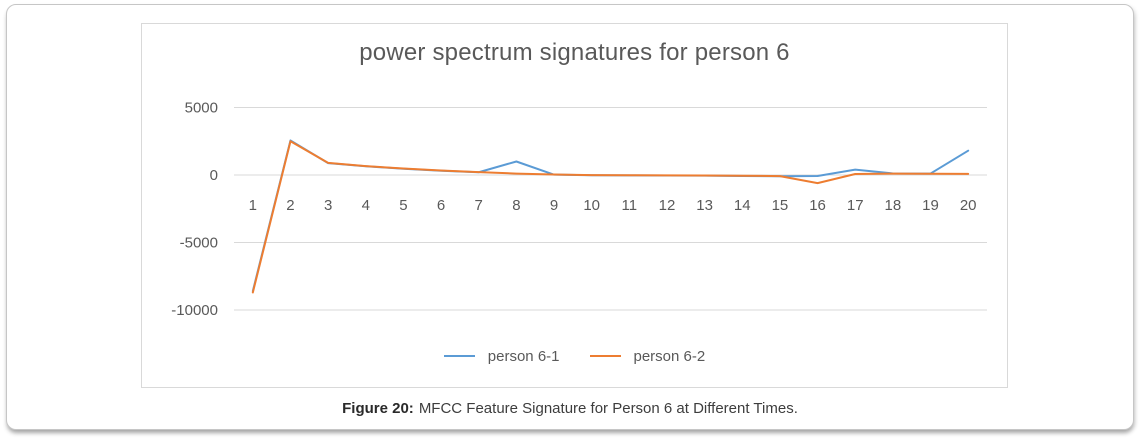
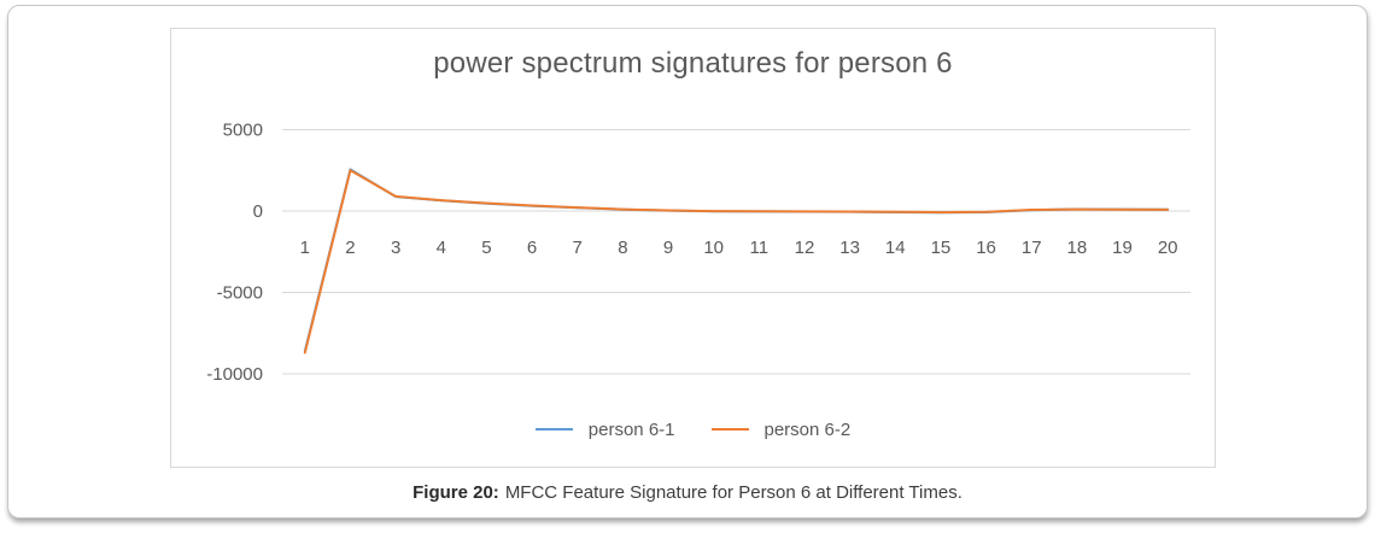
person 6-1/8: 1000 -> 100
person 6-2/16: -600 -> -100
person 6-1/17: 400 -> 100
person 6-1/20: 1800 -> 100
